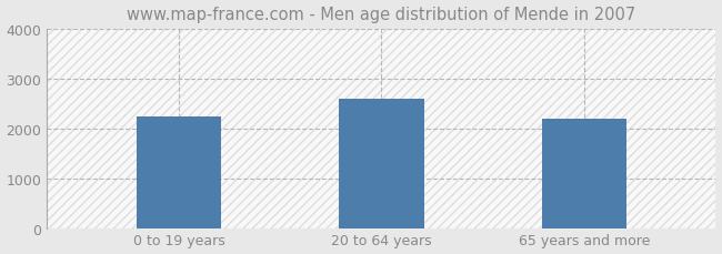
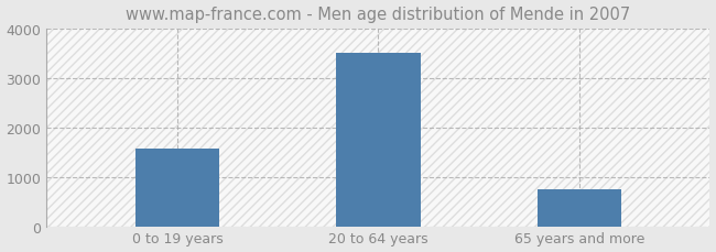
0 to 19 years: 2250 -> 1570
20 to 64 years: 2600 -> 3520
65 years and more: 2200 -> 750
